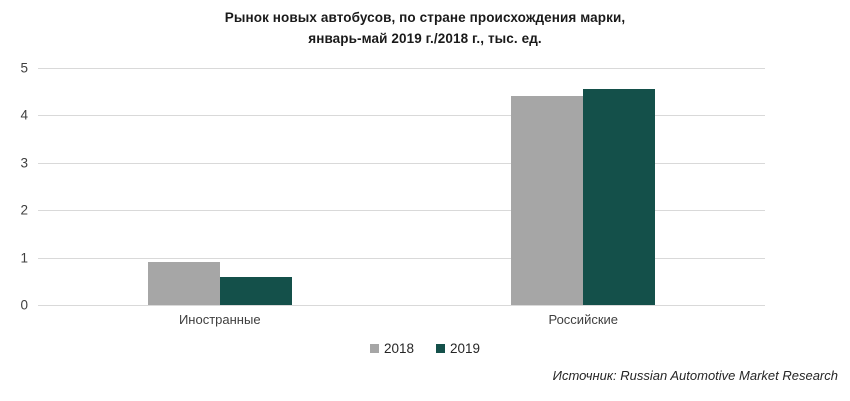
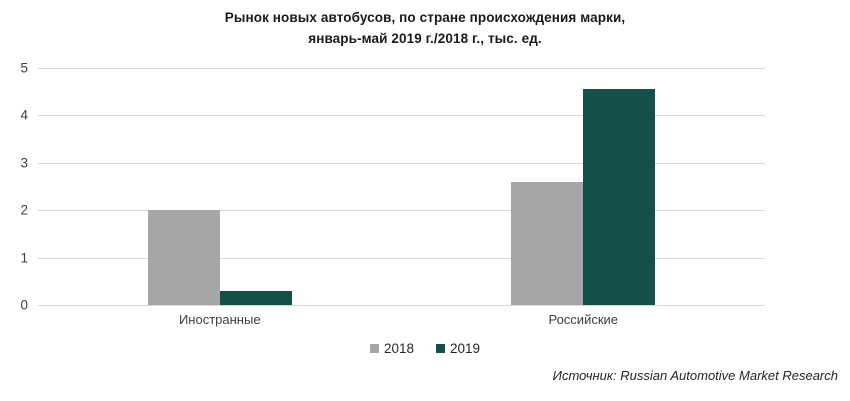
2018/Иностранные: 0.9 -> 2.0
2019/Иностранные: 0.6 -> 0.3
2018/Российские: 4.4 -> 2.6
